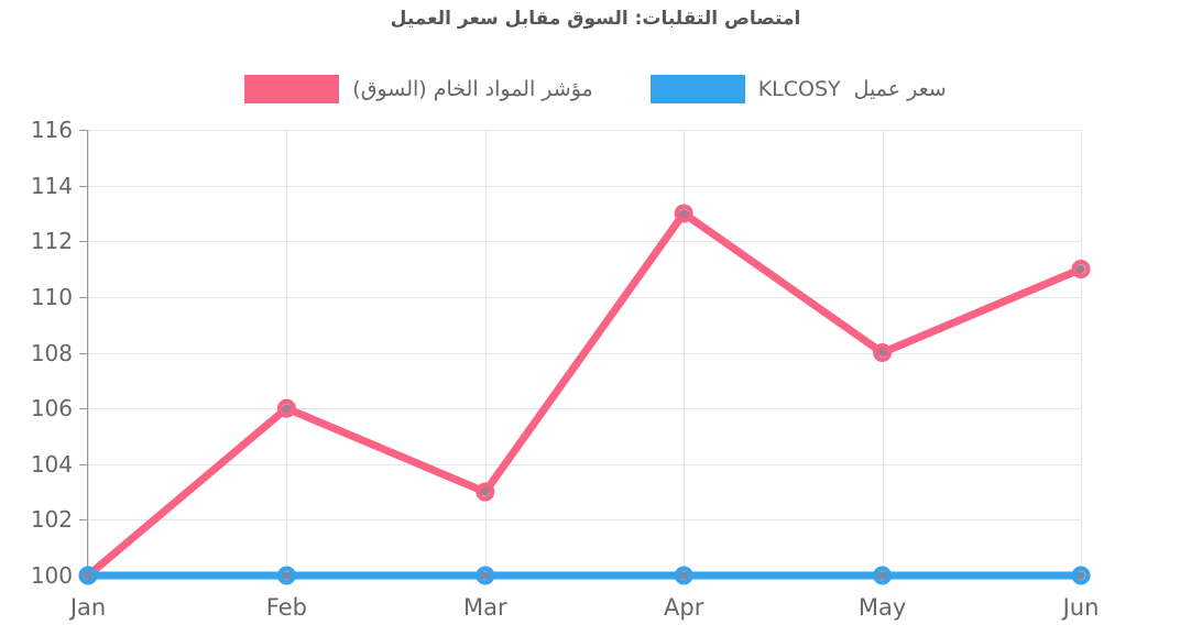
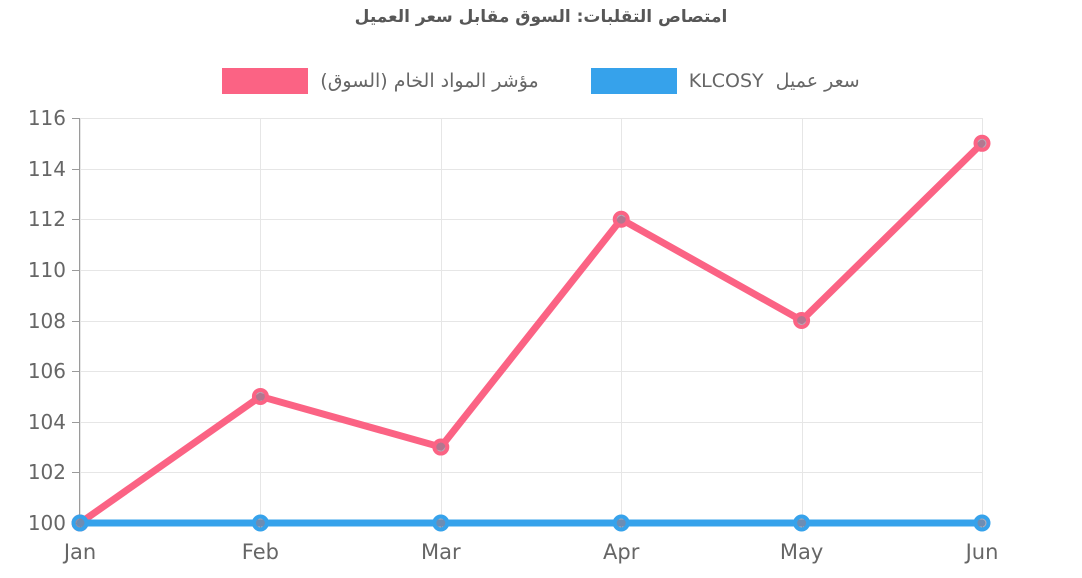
مؤشر المواد الخام (السوق)/Feb: 106 -> 105
مؤشر المواد الخام (السوق)/Apr: 113 -> 112
مؤشر المواد الخام (السوق)/Jun: 111 -> 115
